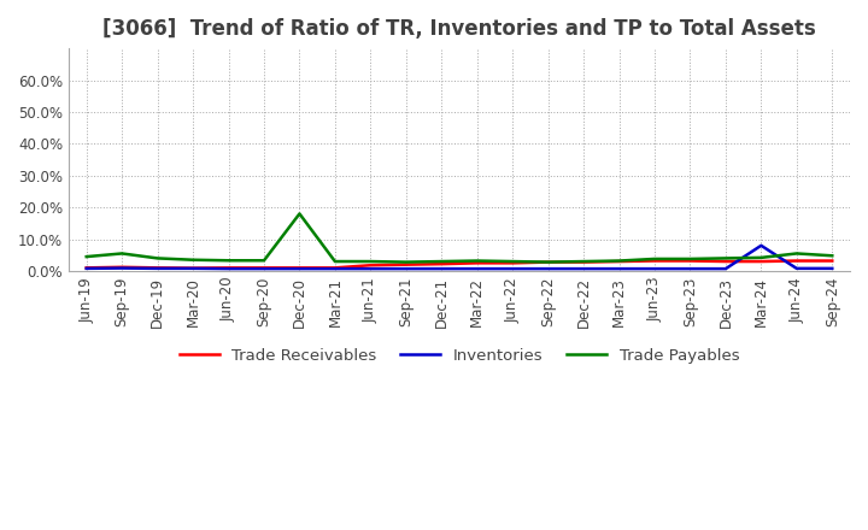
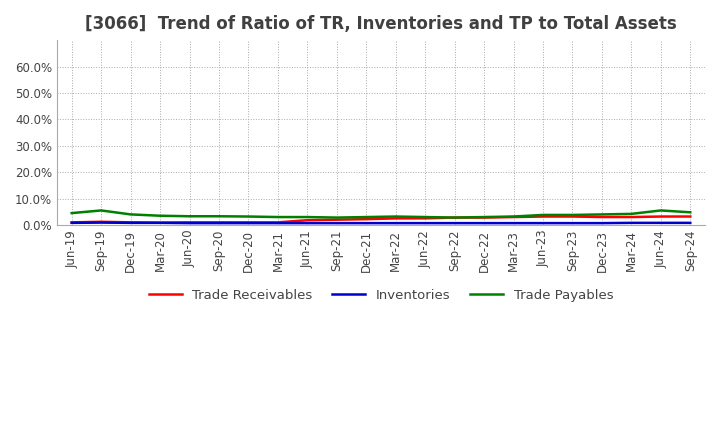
Trade Payables/Dec-20: 18.0% -> 3.2%
Inventories/Mar-24: 8.0% -> 0.8%
